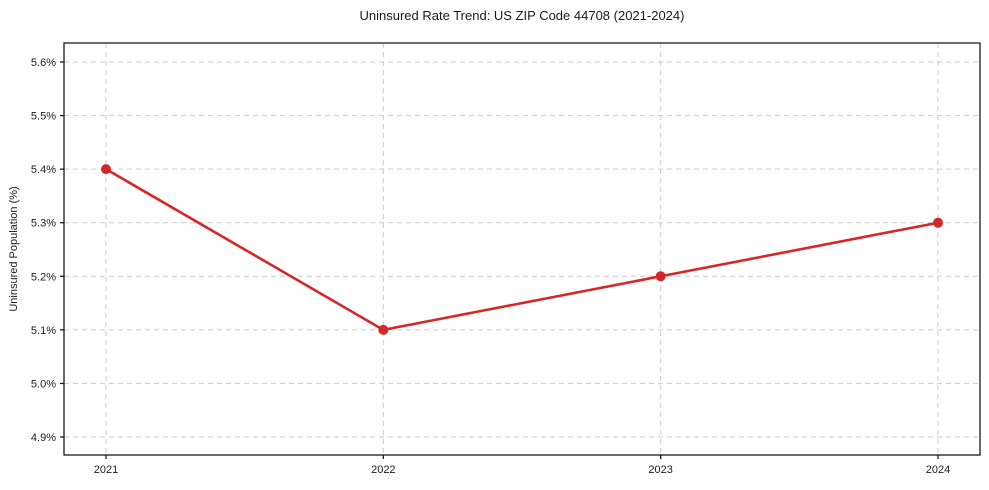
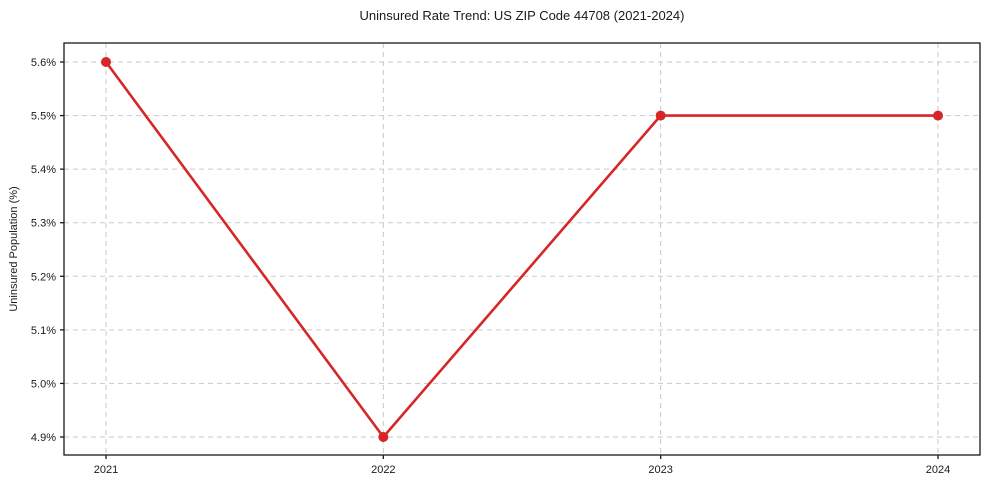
2021: 5.4% -> 5.6%
2022: 5.1% -> 4.9%
2023: 5.2% -> 5.5%
2024: 5.3% -> 5.5%
